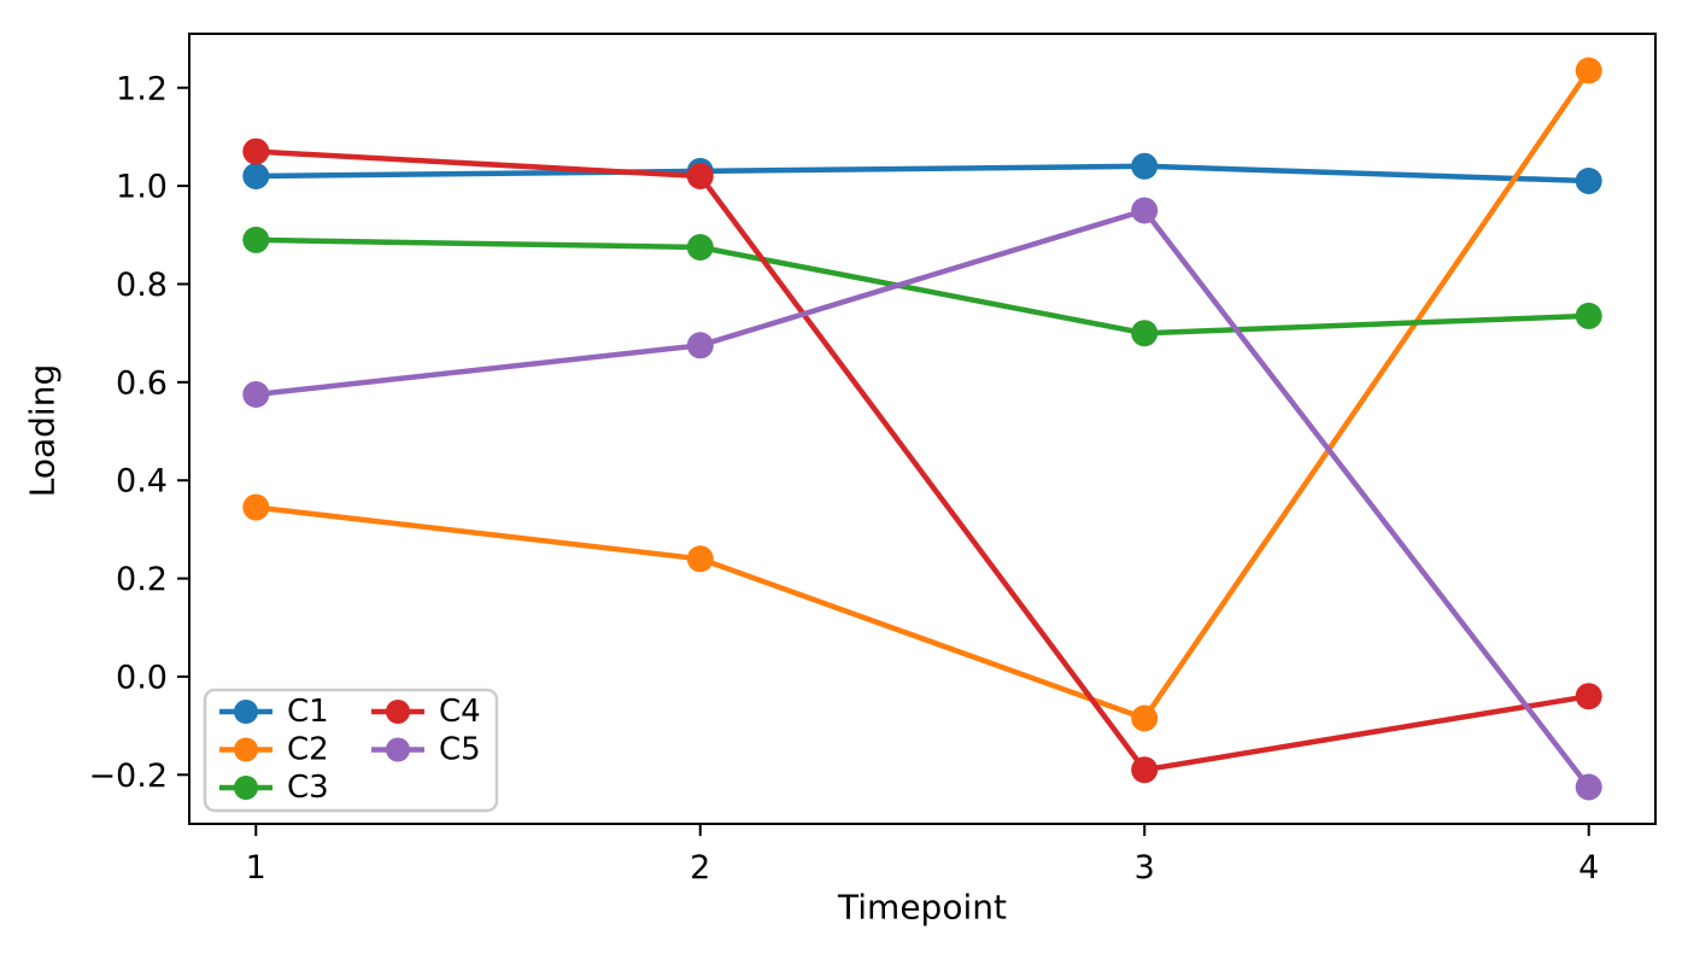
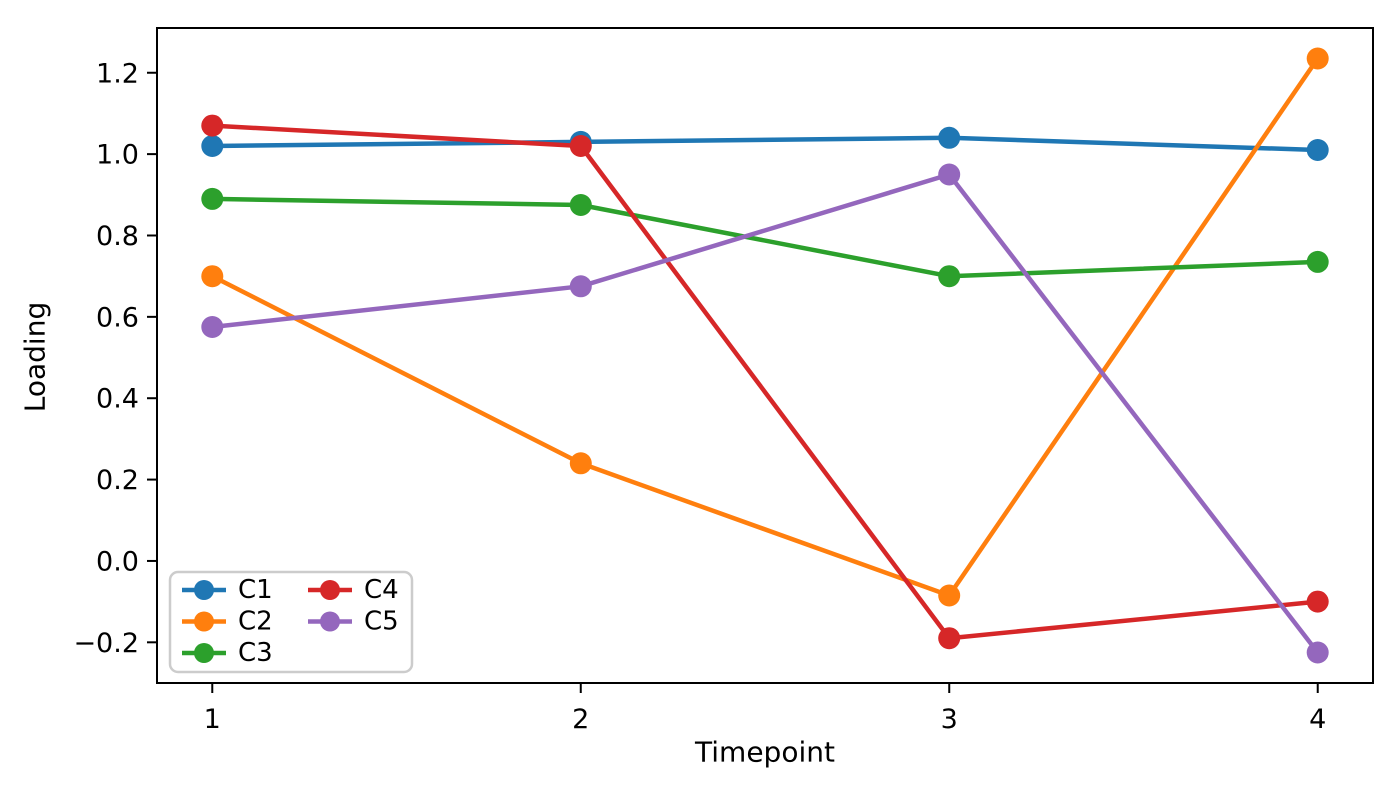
C2/1: 0.34 -> 0.70
C4/4: -0.04 -> -0.10
